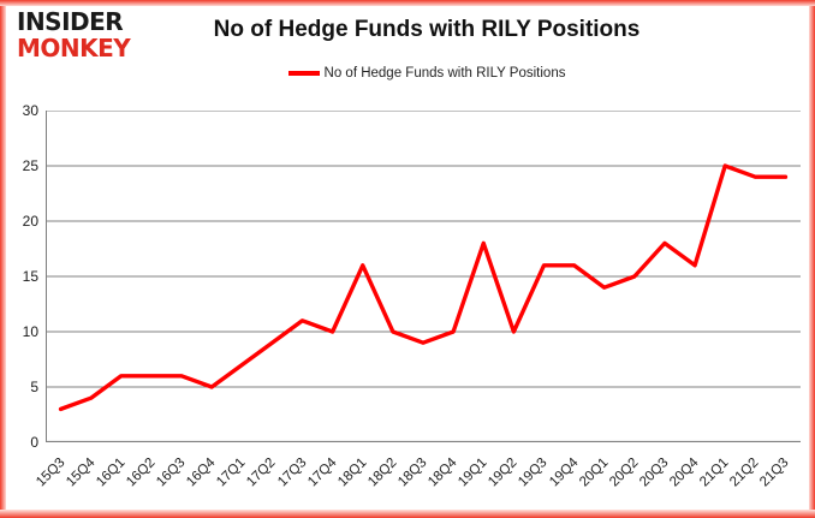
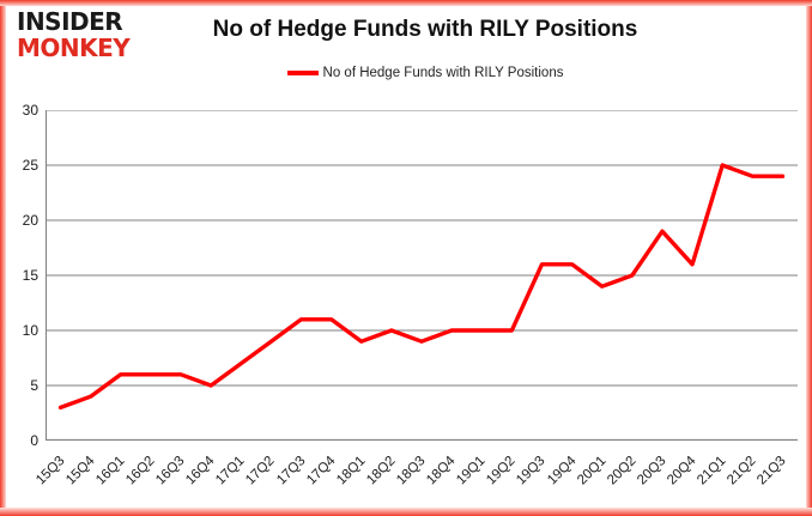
17Q4: 10 -> 11
18Q1: 16 -> 9
19Q1: 18 -> 10
20Q3: 18 -> 19
